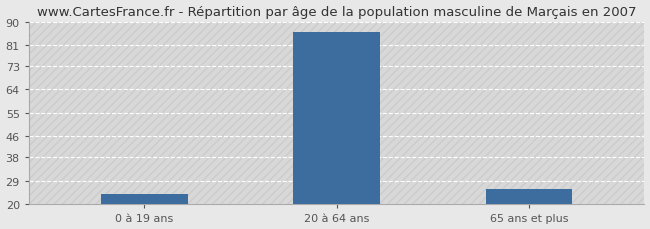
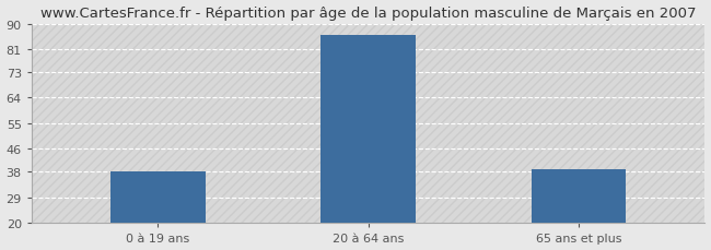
0 à 19 ans: 24 -> 38
65 ans et plus: 26 -> 39
